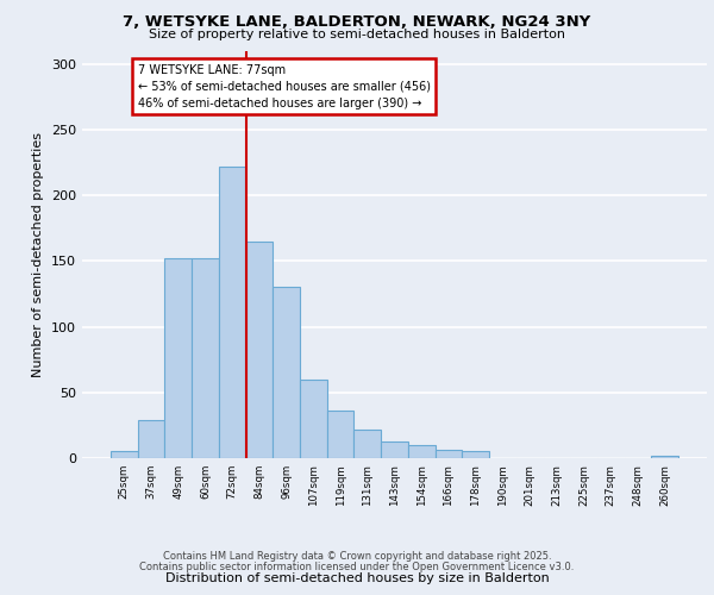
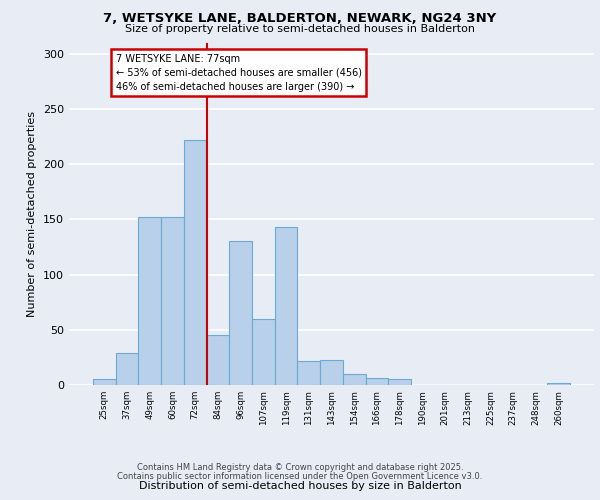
84sqm: 165 -> 45
119sqm: 36 -> 143
143sqm: 13 -> 23
